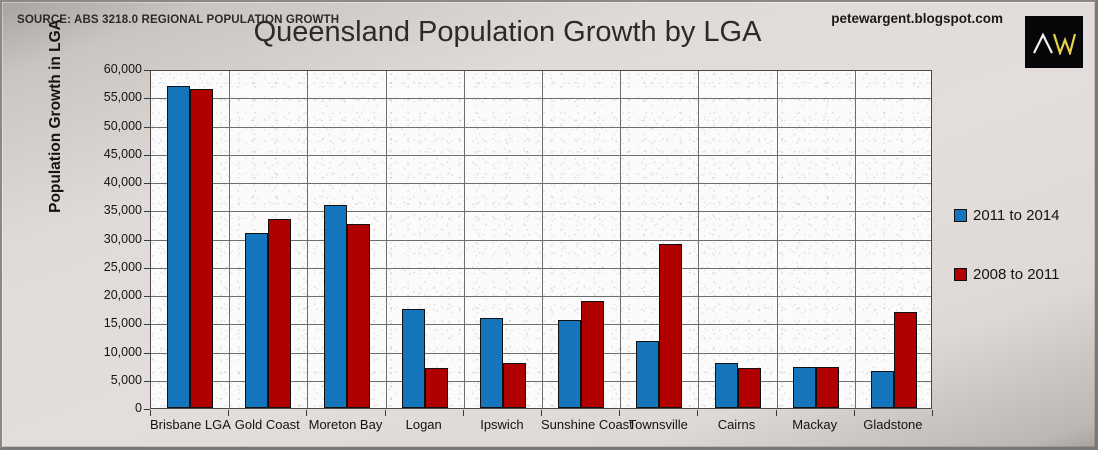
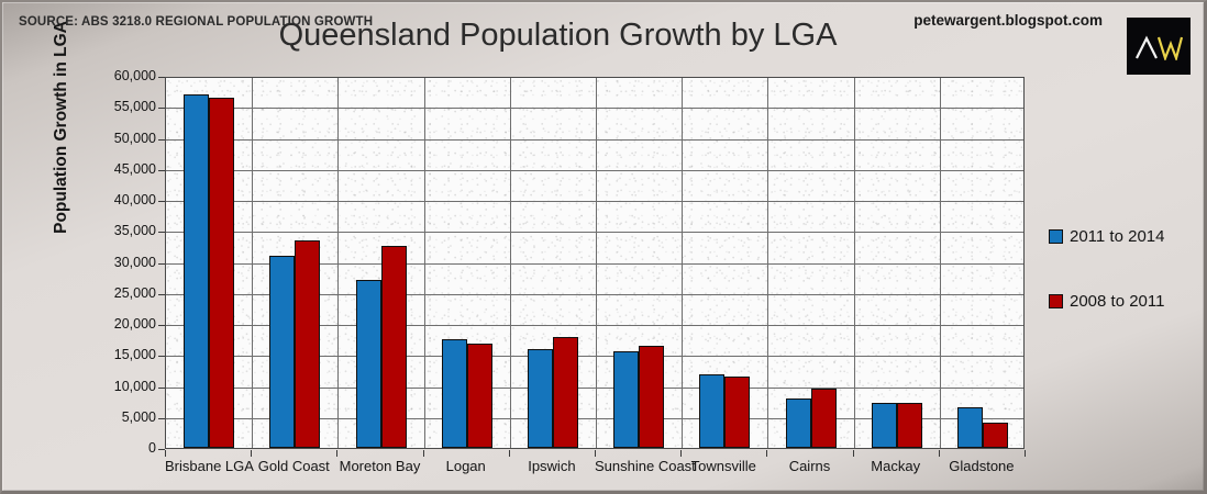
2011 to 2014/Moreton Bay: 36000 -> 27000
2008 to 2011/Logan: 7000 -> 17000
2008 to 2011/Ipswich: 8000 -> 18000
2008 to 2011/Sunshine Coast: 19000 -> 16000
2008 to 2011/Townsville: 29000 -> 12000
2008 to 2011/Cairns: 7000 -> 10000
2008 to 2011/Gladstone: 17000 -> 4000
